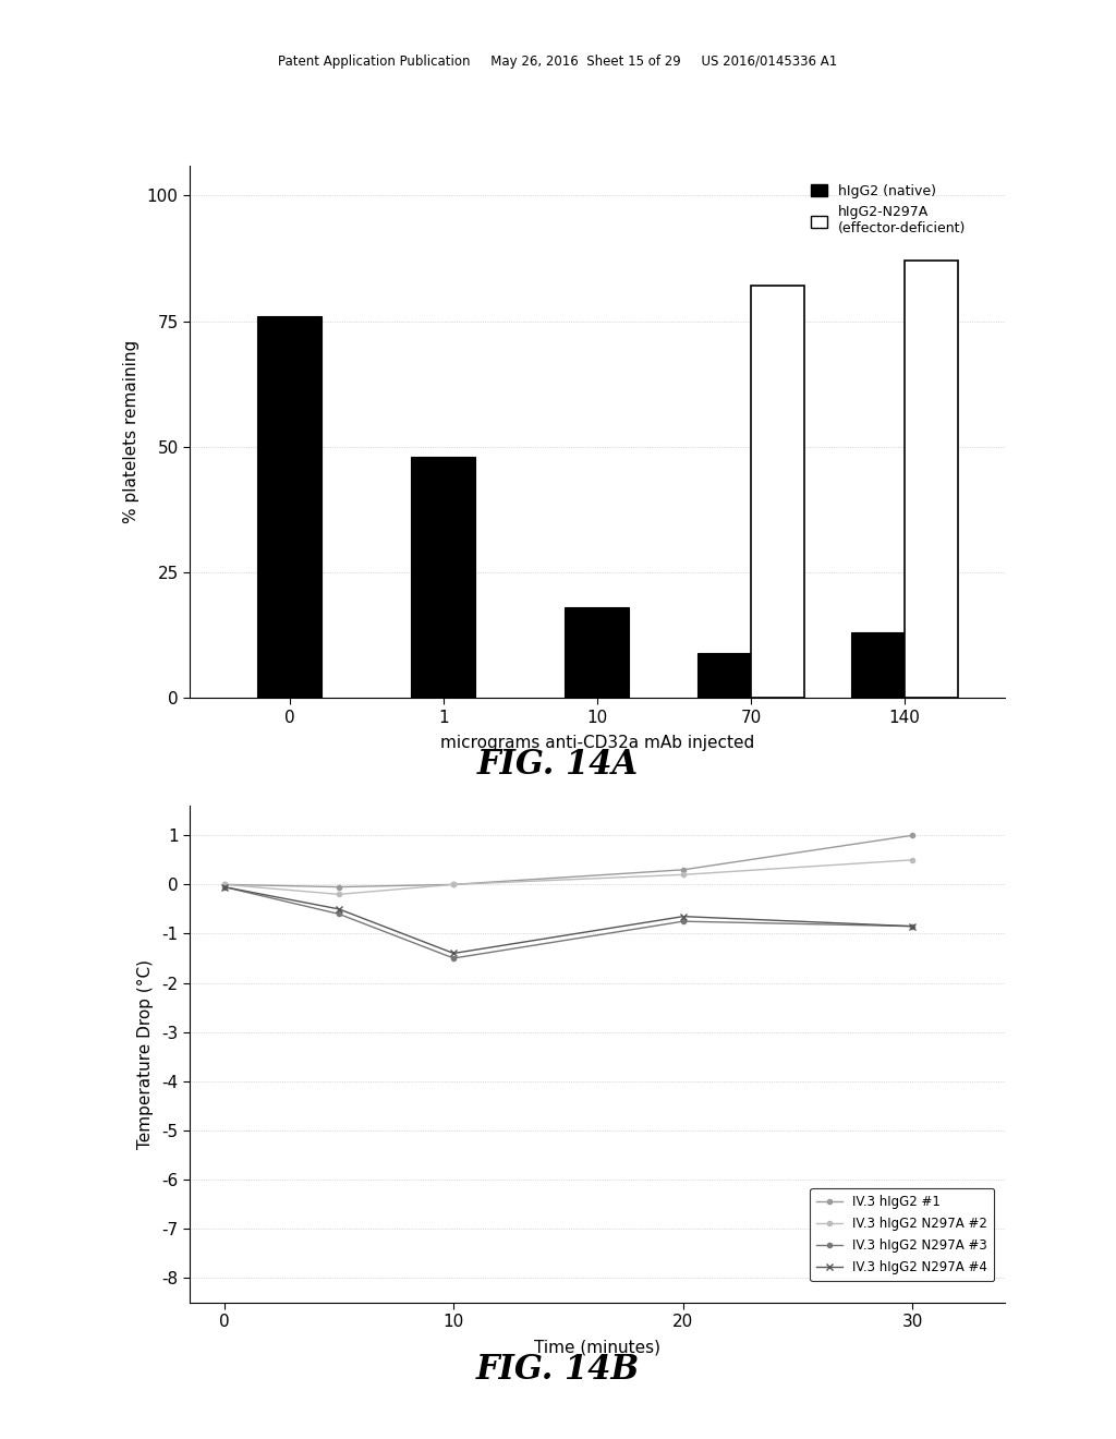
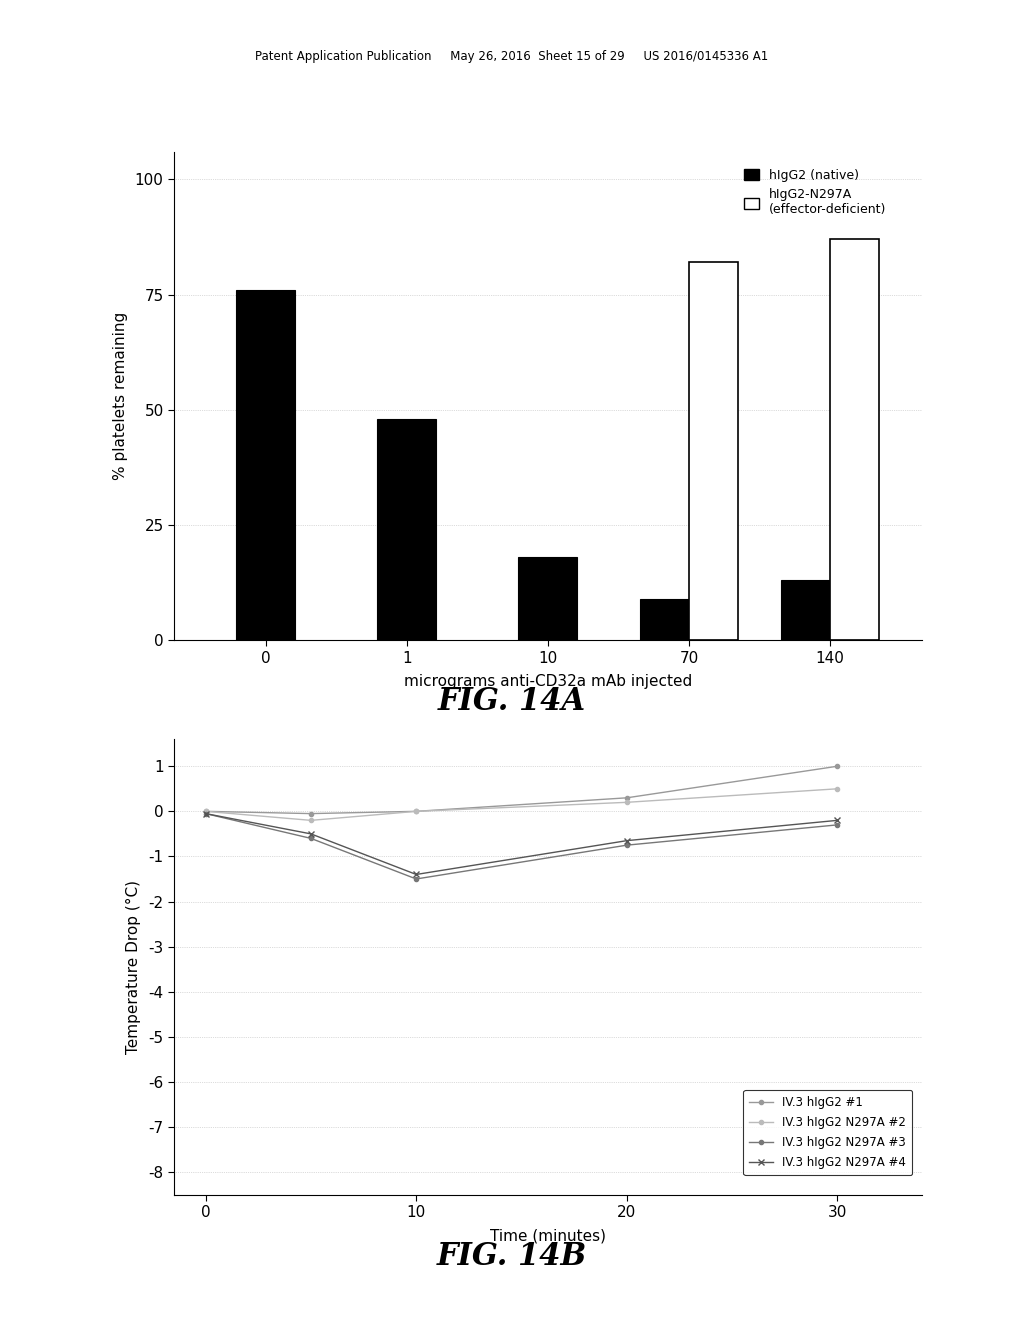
IV.3 hIgG2 N297A #3/30: -0.85 -> -0.30
IV.3 hIgG2 N297A #4/30: -0.85 -> -0.20
